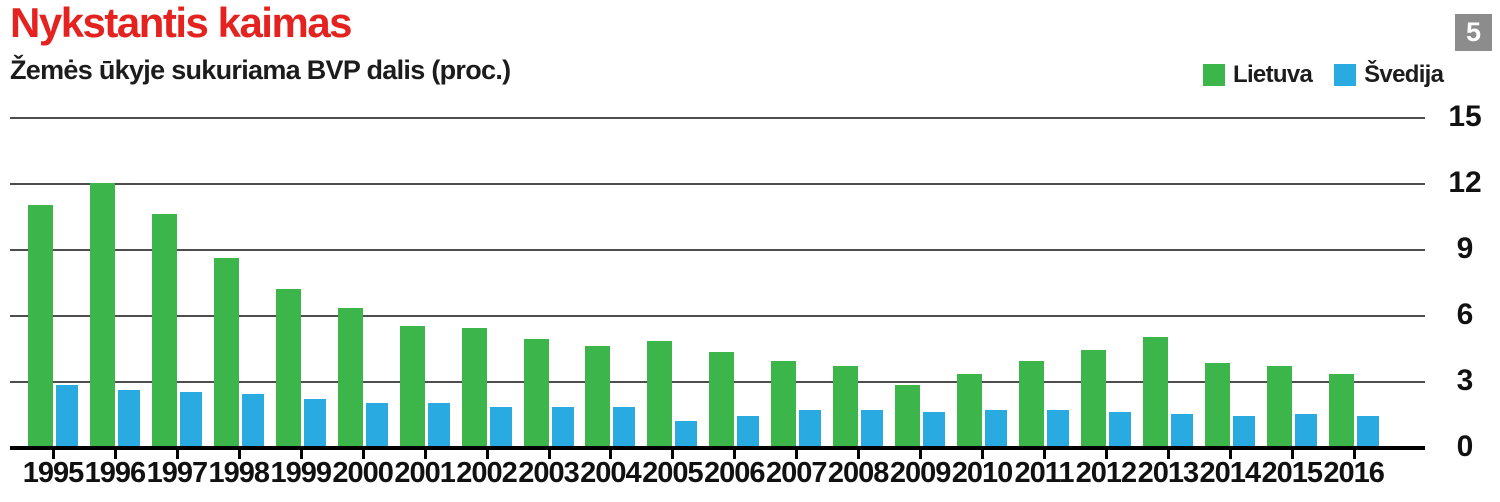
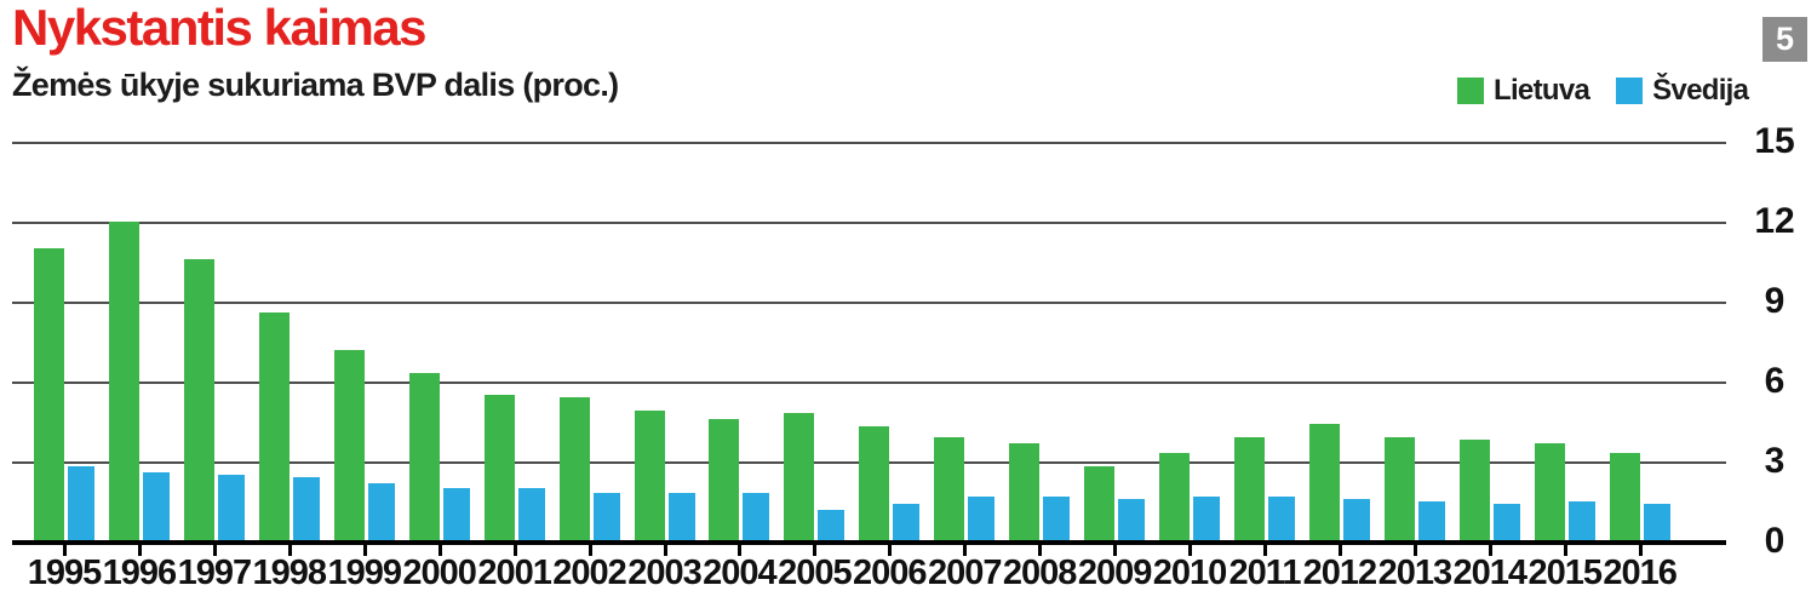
Lietuva/2013: 5.0 -> 3.9
